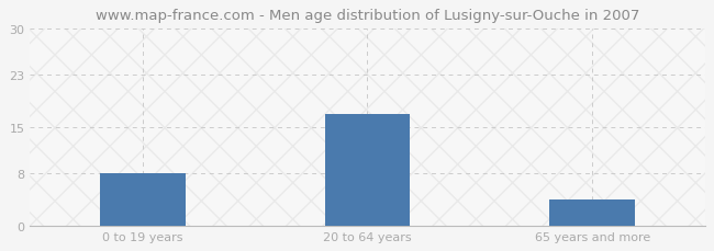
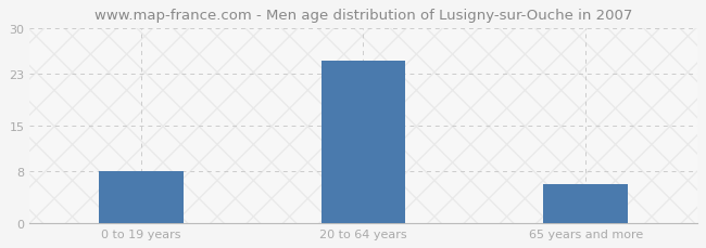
20 to 64 years: 17 -> 25
65 years and more: 4 -> 6
